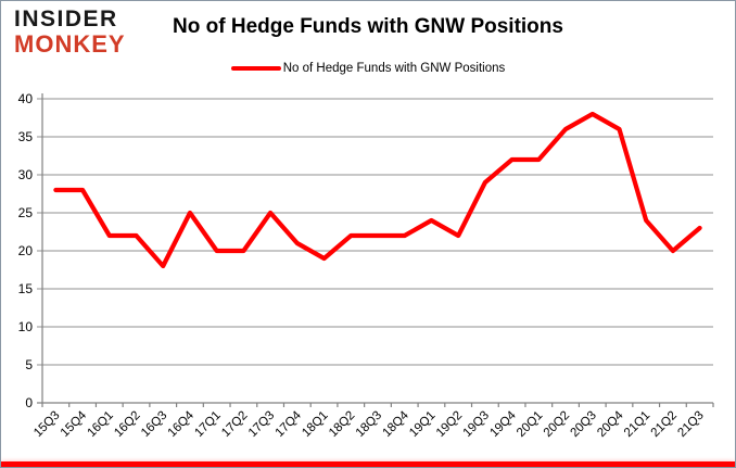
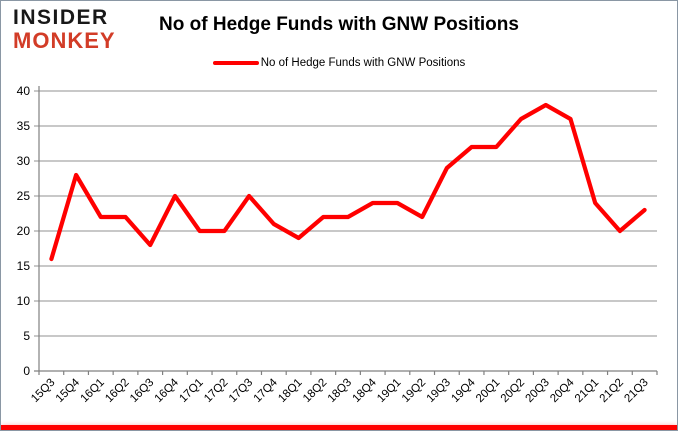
15Q3: 28 -> 16
18Q4: 22 -> 24
